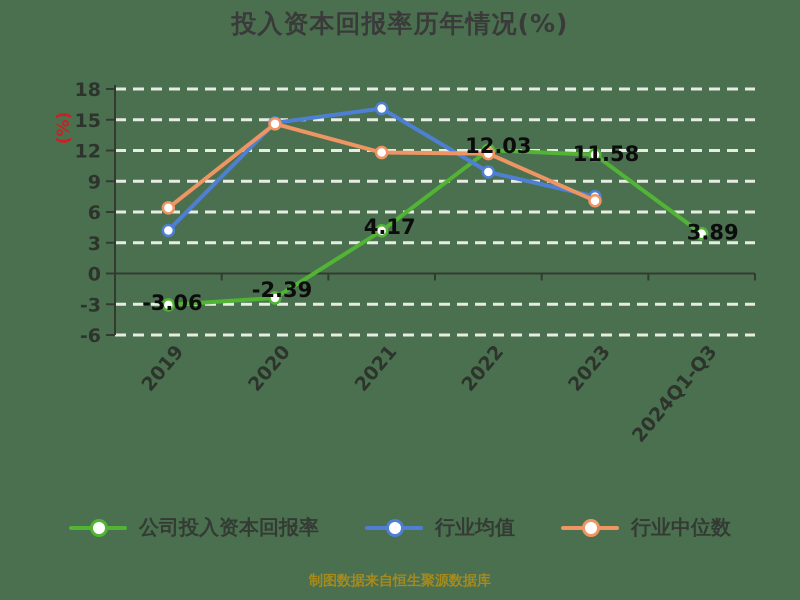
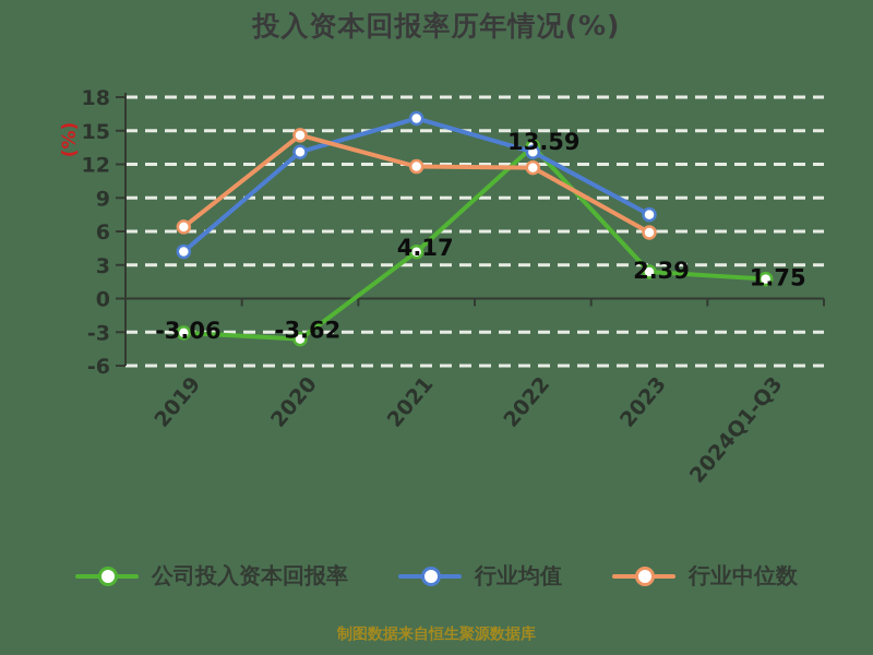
公司投入资本回报率/2020: -2.39 -> -3.62
行业均值/2020: 14.7 -> 13.1
公司投入资本回报率/2022: 12.03 -> 13.59
行业均值/2022: 9.9 -> 13.1
公司投入资本回报率/2023: 11.58 -> 2.39
行业中位数/2023: 7.1 -> 5.9
公司投入资本回报率/2024Q1-Q3: 3.89 -> 1.75
